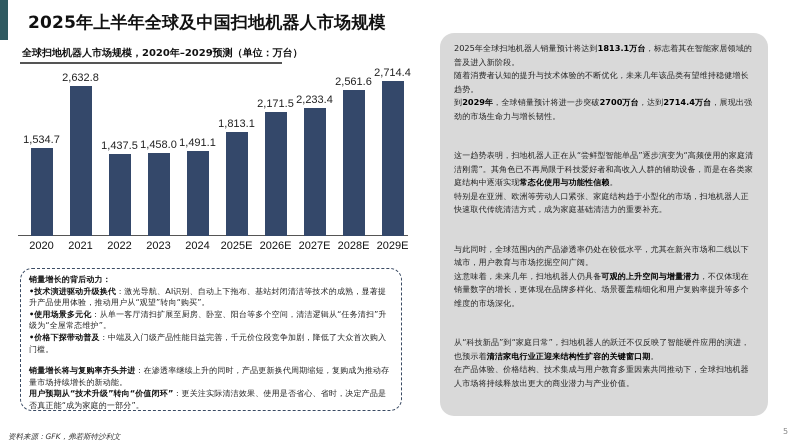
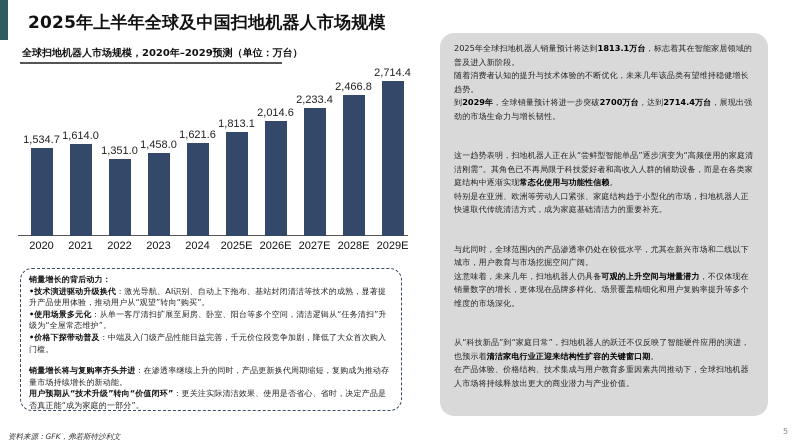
2021: 2,632.8 -> 1,614.0
2022: 1,437.5 -> 1,351.0
2024: 1,491.1 -> 1,621.6
2026E: 2,171.5 -> 2,014.6
2028E: 2,561.6 -> 2,466.8
